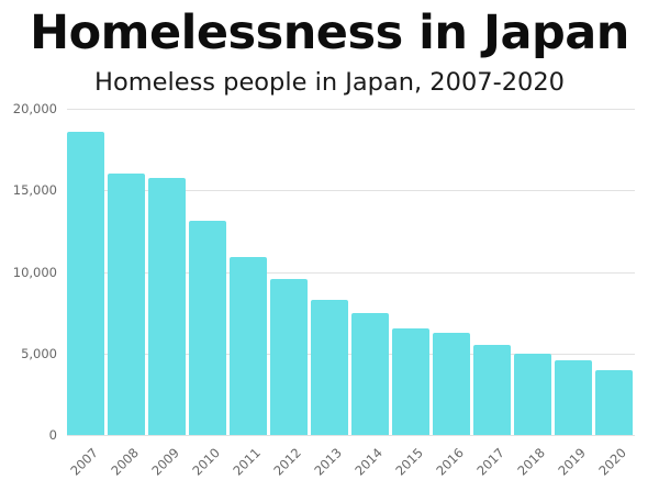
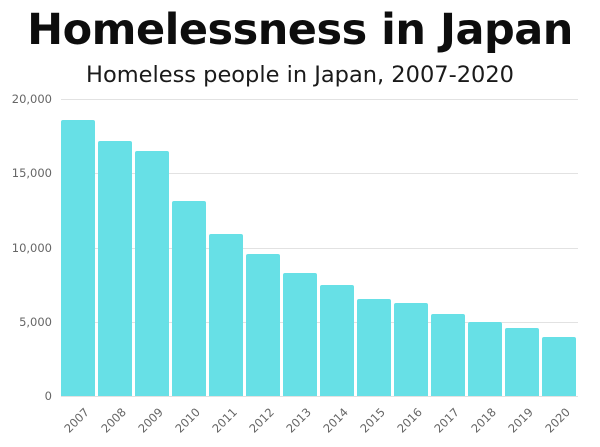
2008: 16000 -> 17200
2009: 15800 -> 16500
